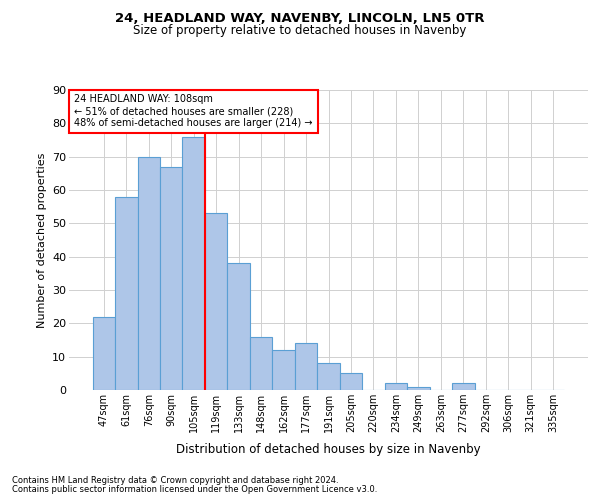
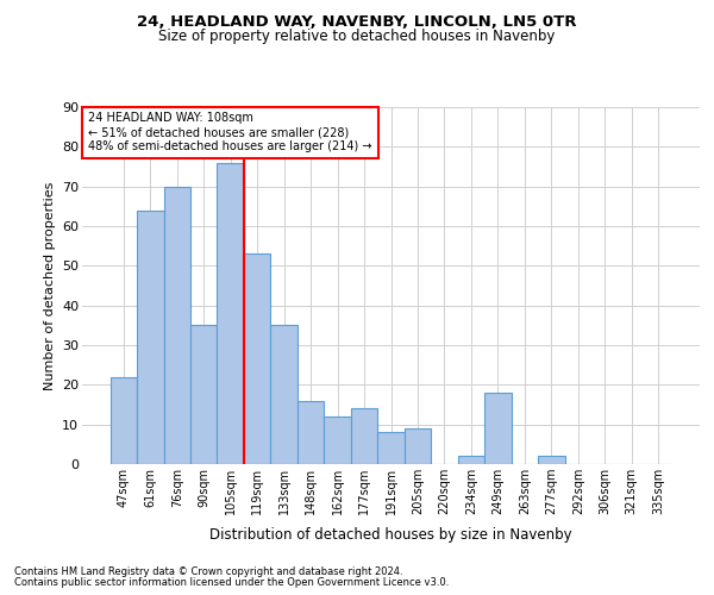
61sqm: 58 -> 64
90sqm: 67 -> 35
133sqm: 38 -> 35
205sqm: 5 -> 9
249sqm: 1 -> 18
